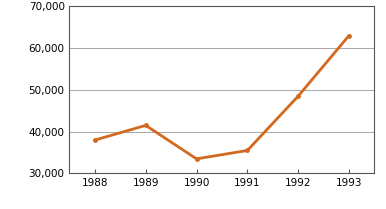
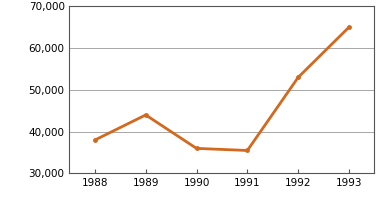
1989: 41,500 -> 44,000
1990: 33,500 -> 36,000
1992: 48,500 -> 53,000
1993: 63,000 -> 65,000
